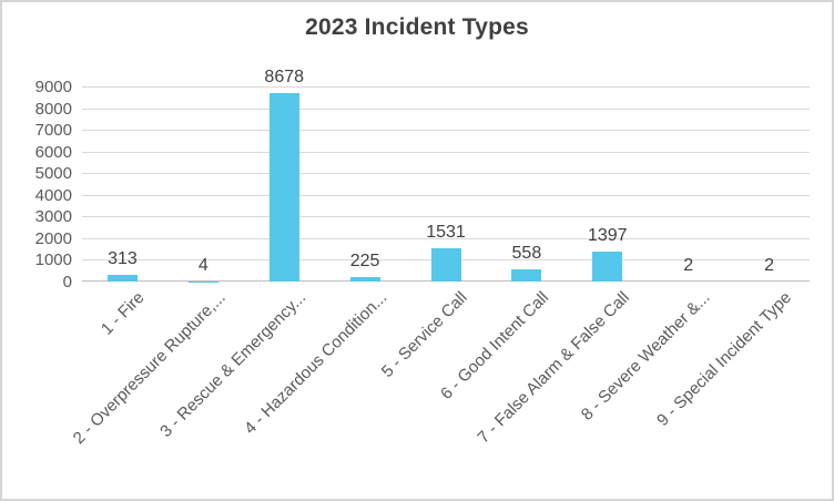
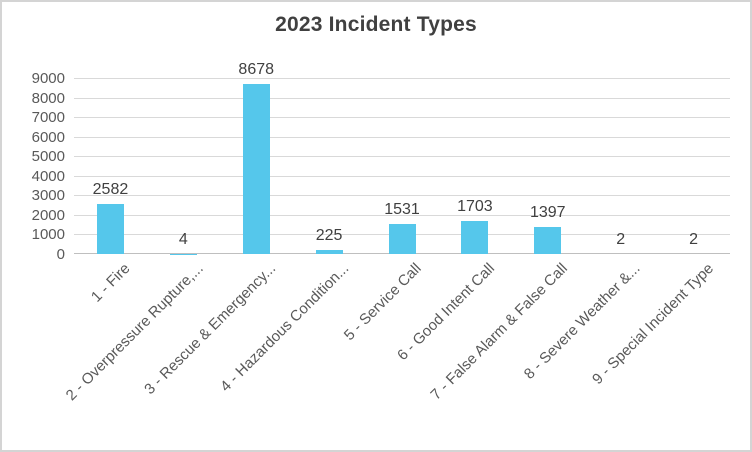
1 - Fire: 313 -> 2582
6 - Good Intent Call: 558 -> 1703
